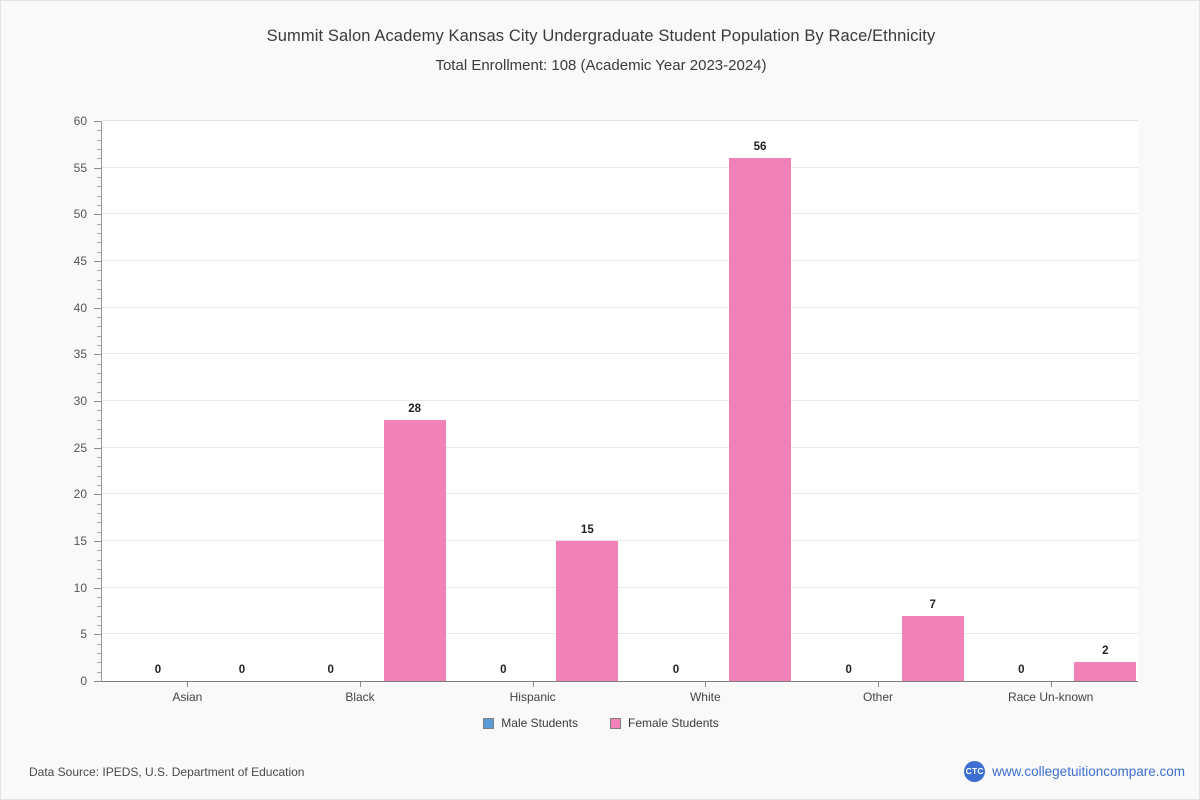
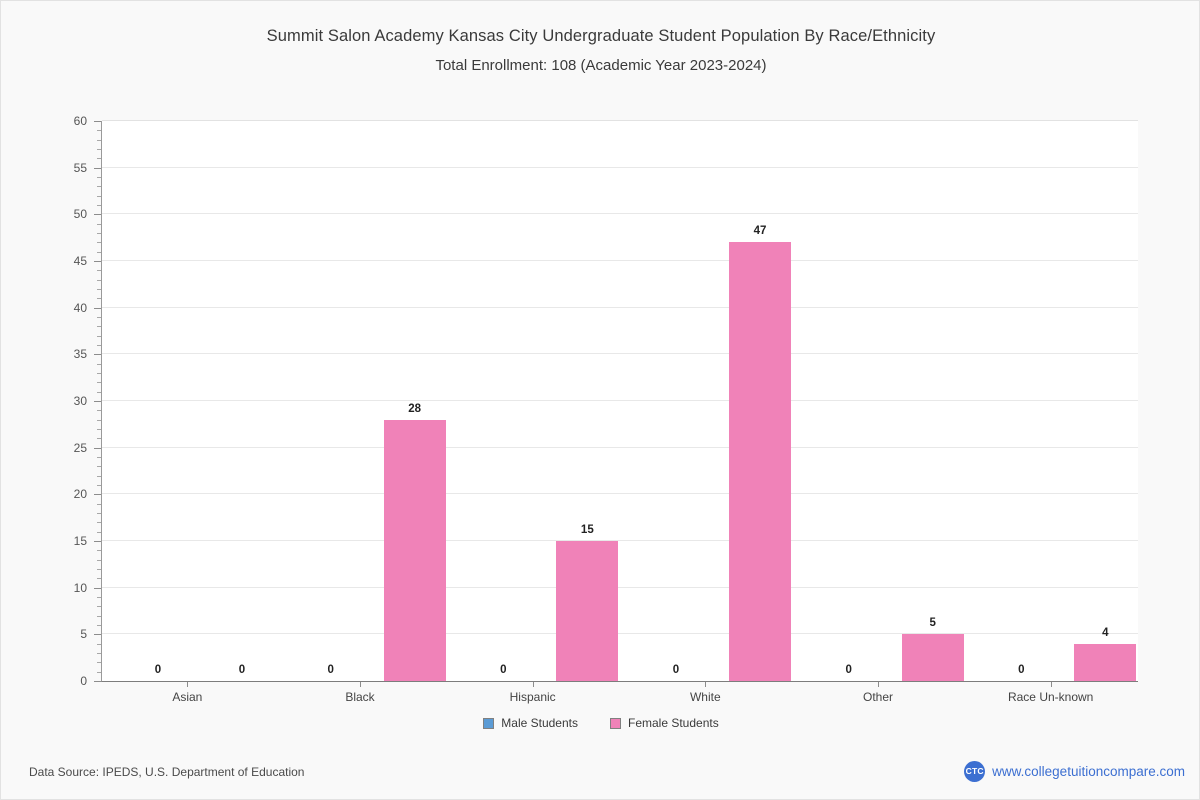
Female Students/White: 56 -> 47
Female Students/Other: 7 -> 5
Female Students/Race Un-known: 2 -> 4
